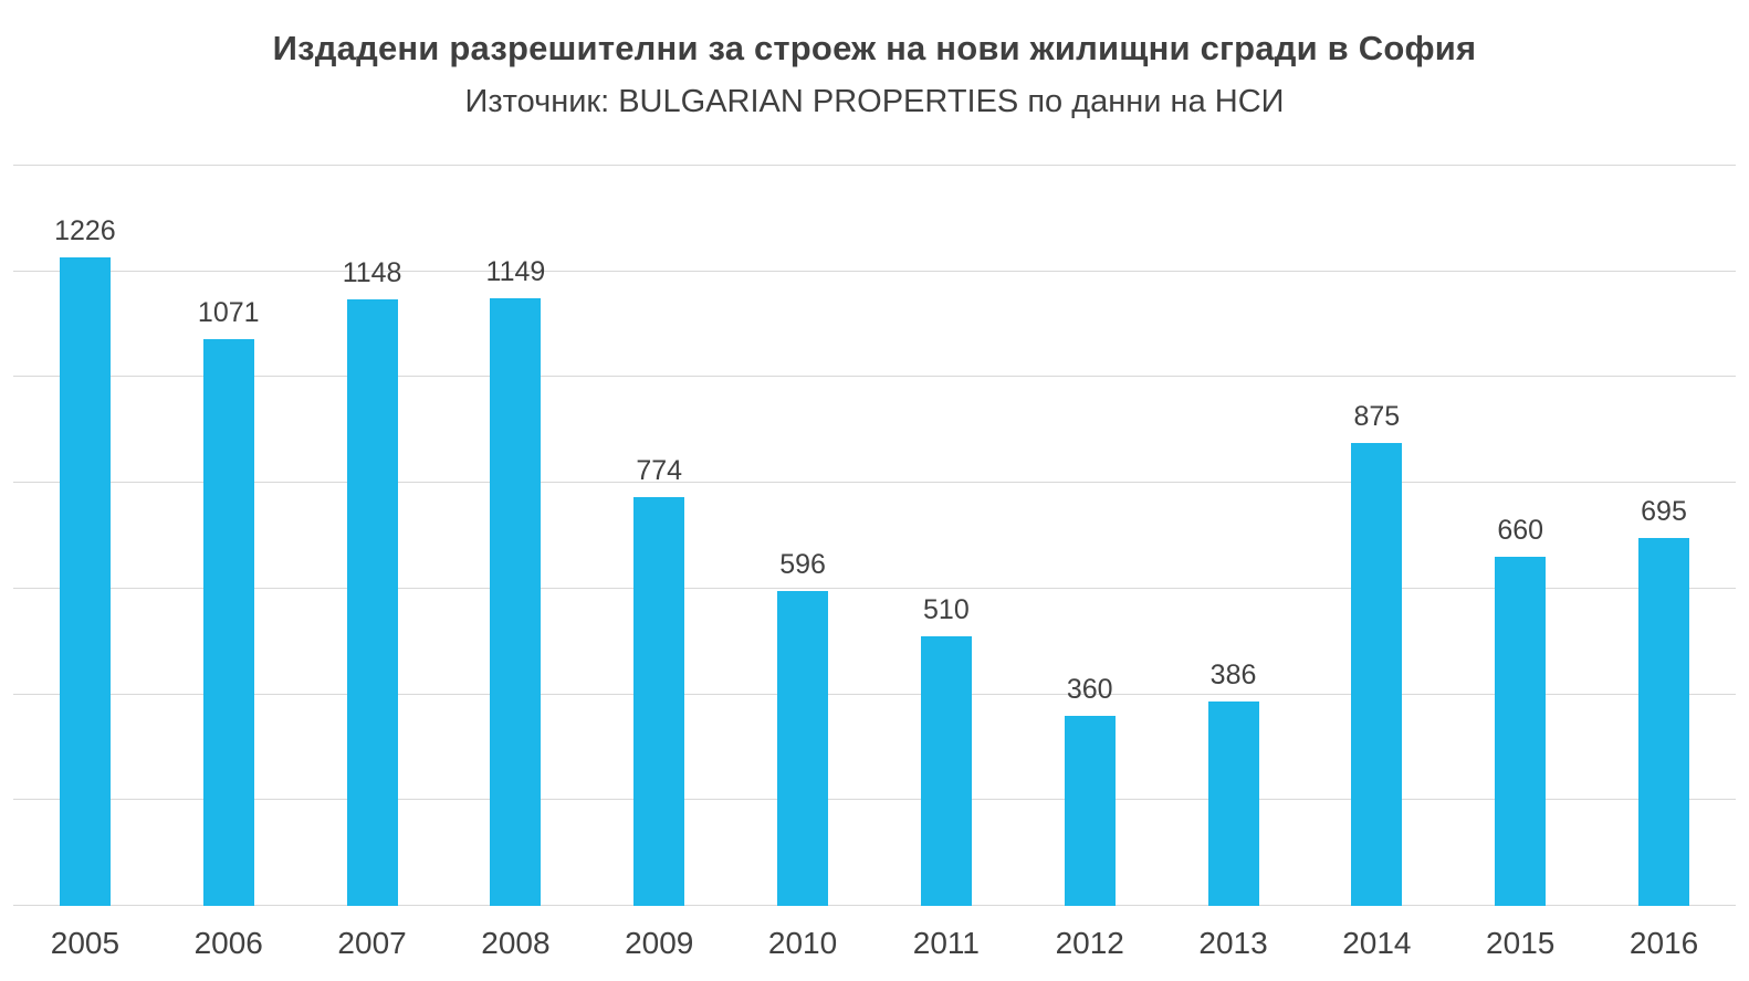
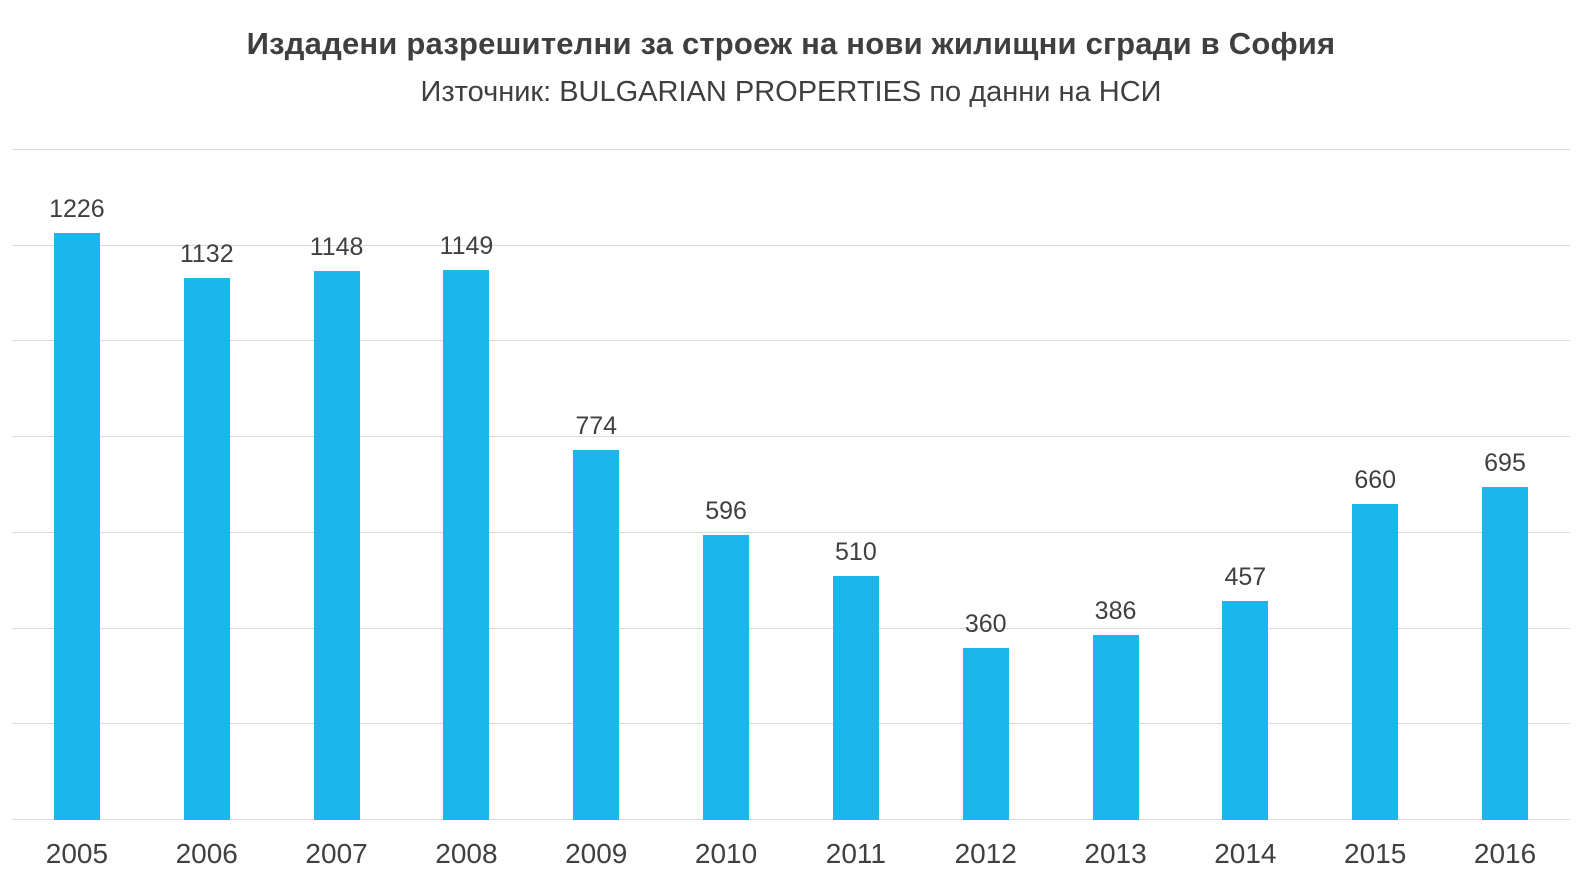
2006: 1071 -> 1132
2014: 875 -> 457
